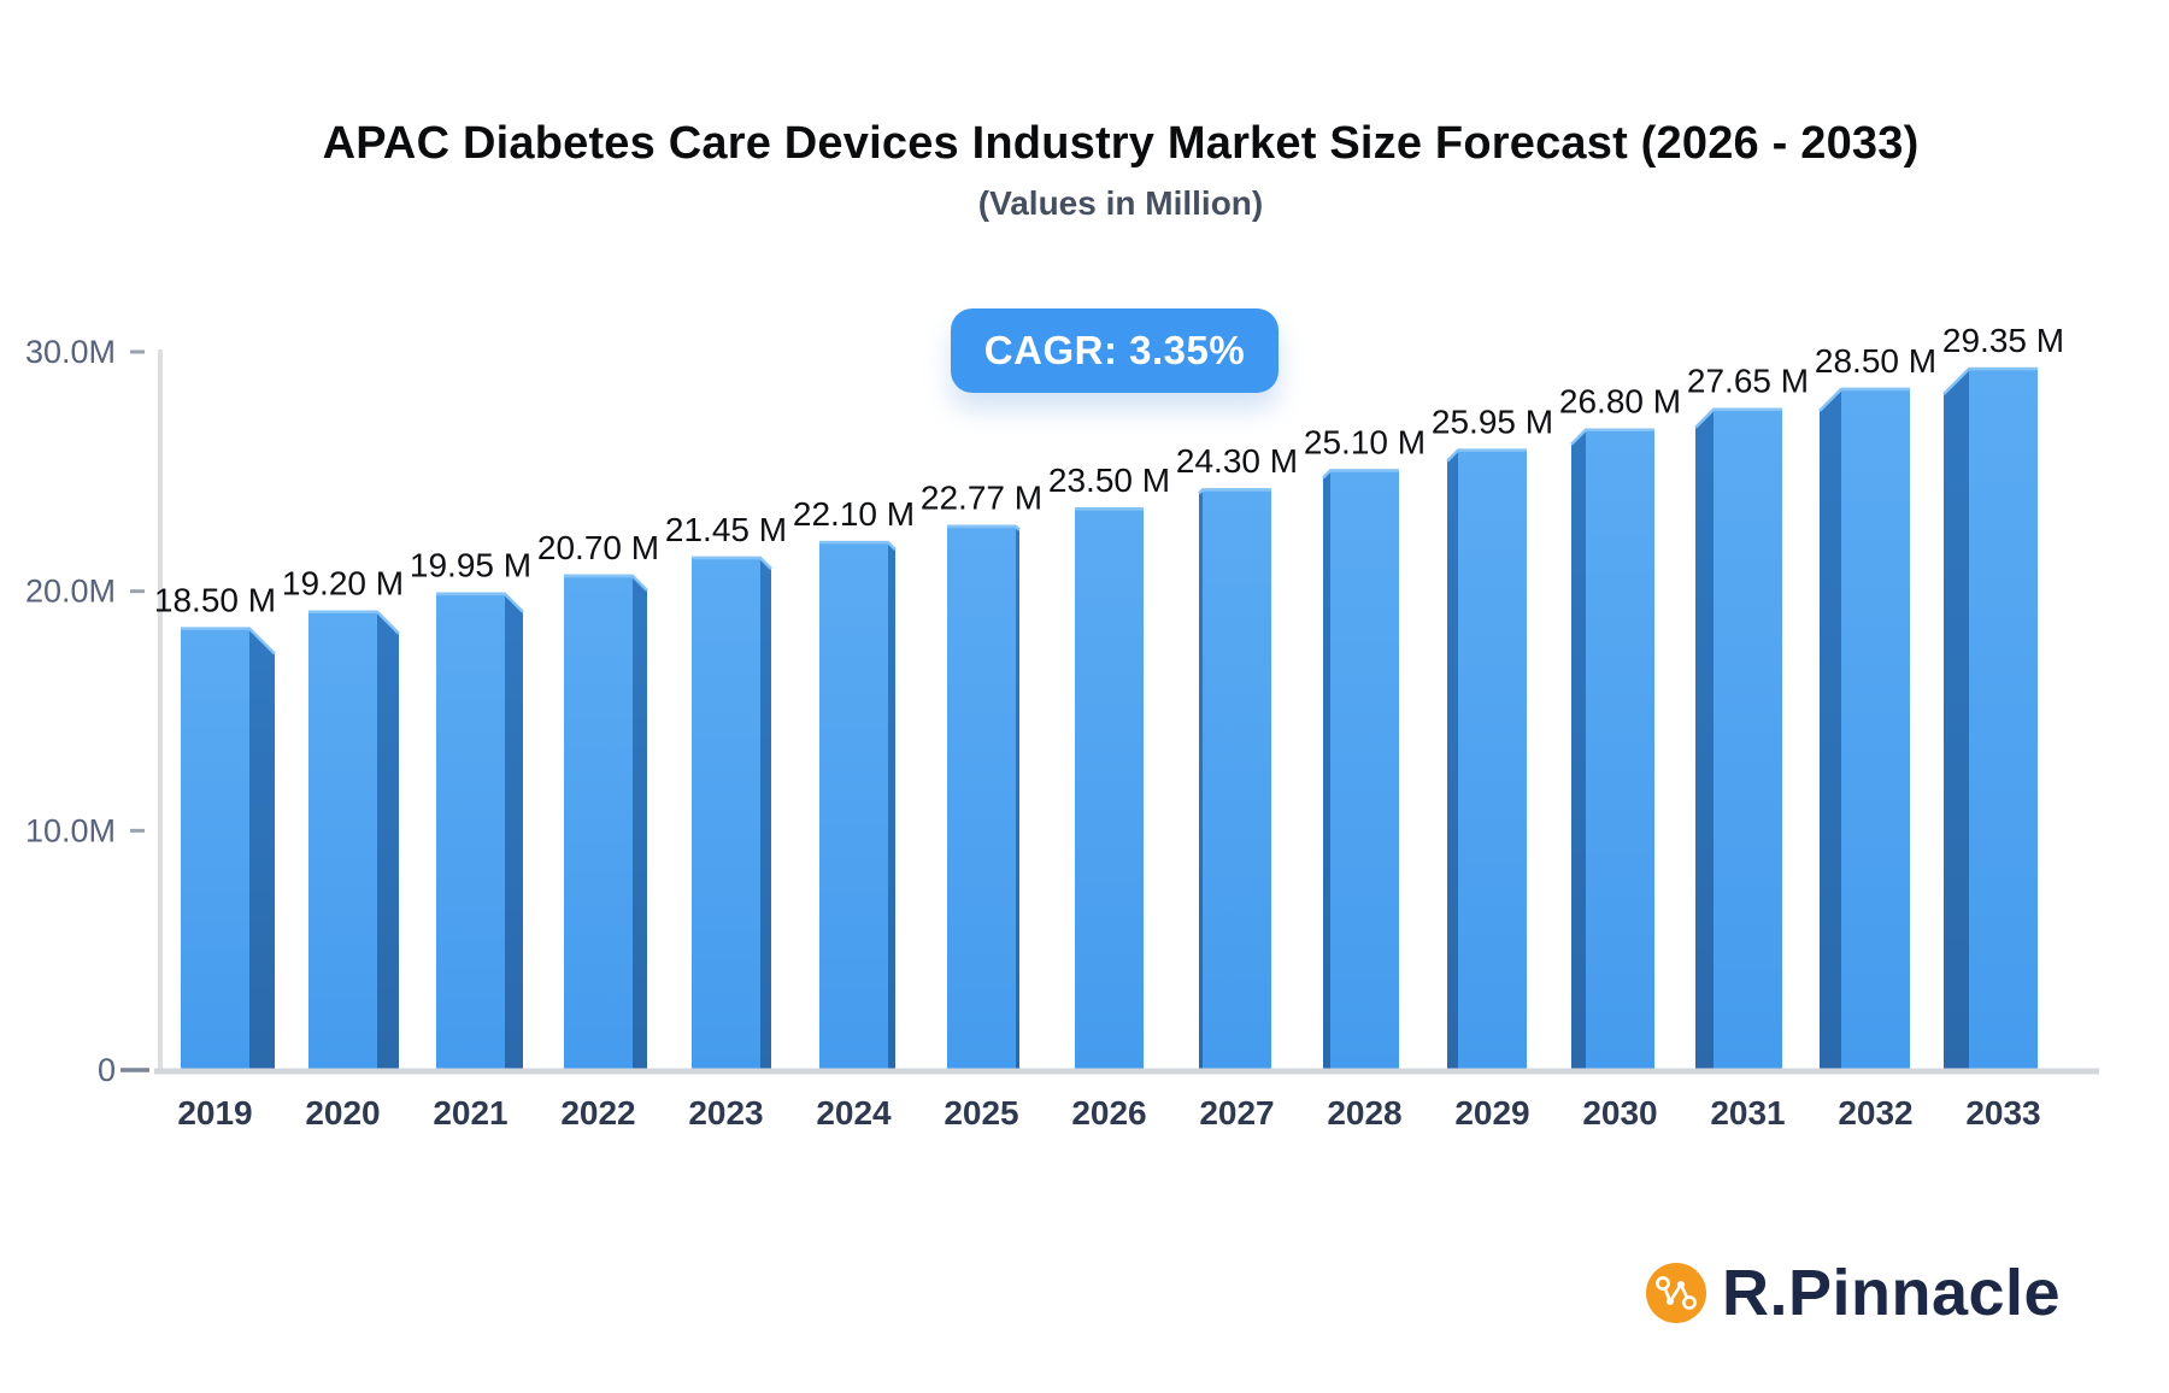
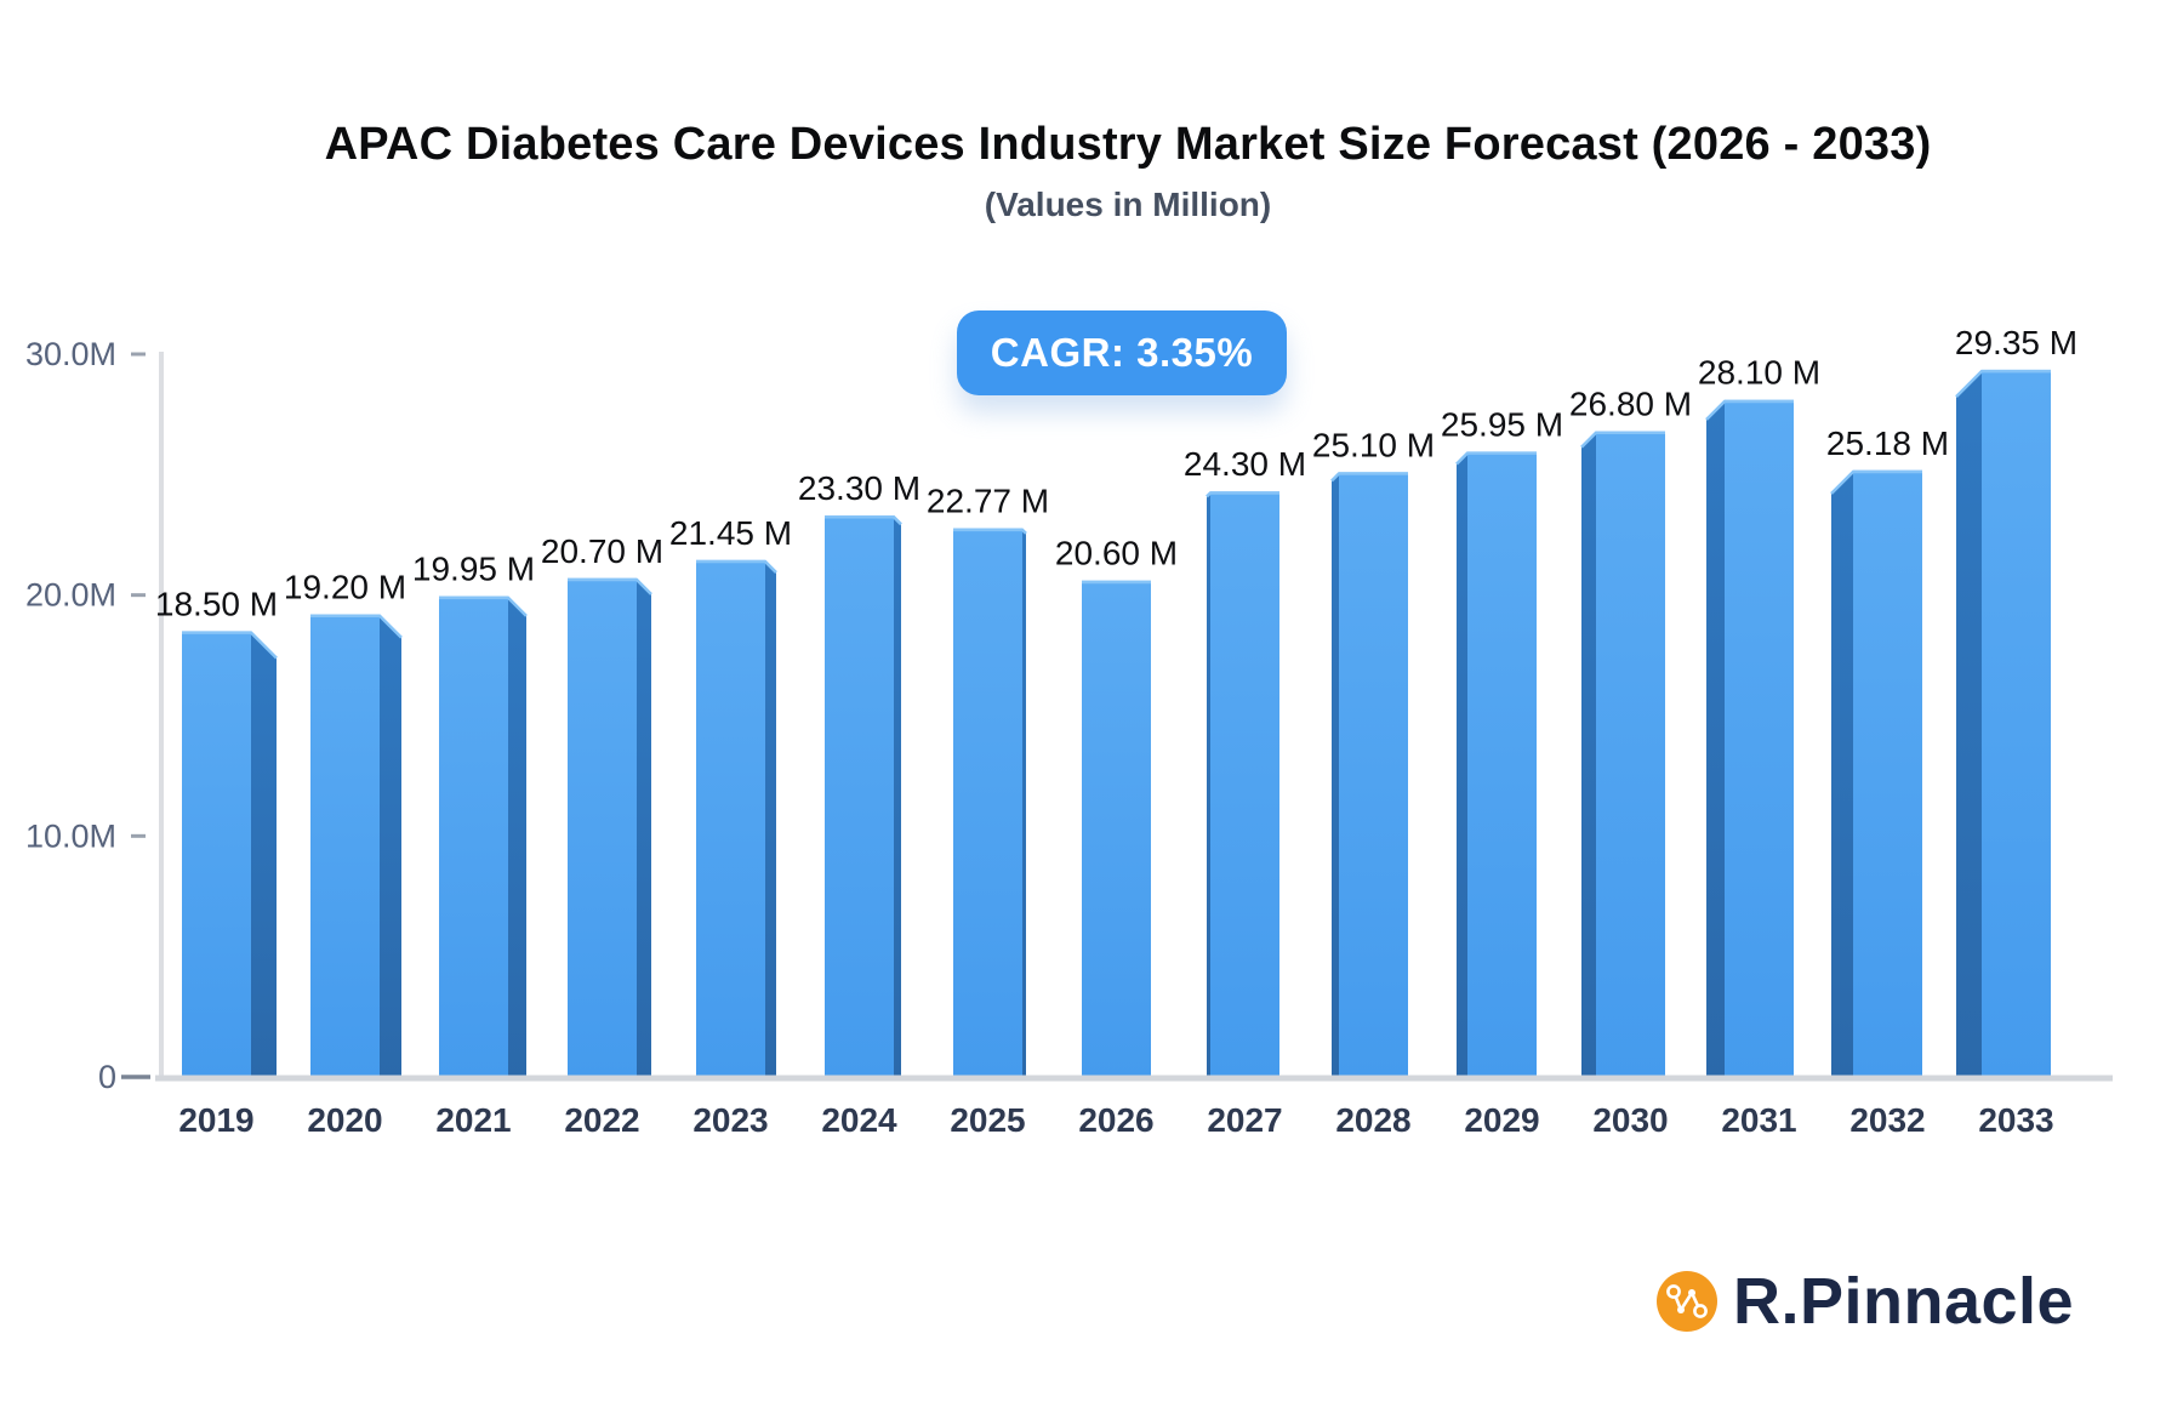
2024: 22.10 -> 23.30
2026: 23.50 -> 20.60
2031: 27.65 -> 28.10
2032: 28.50 -> 25.18
